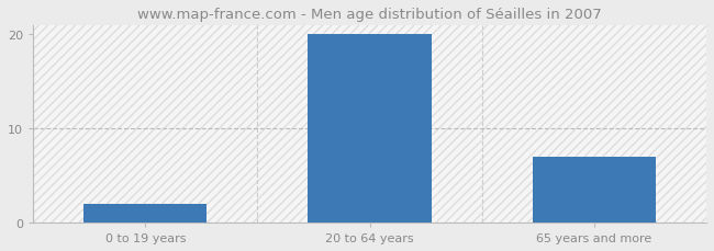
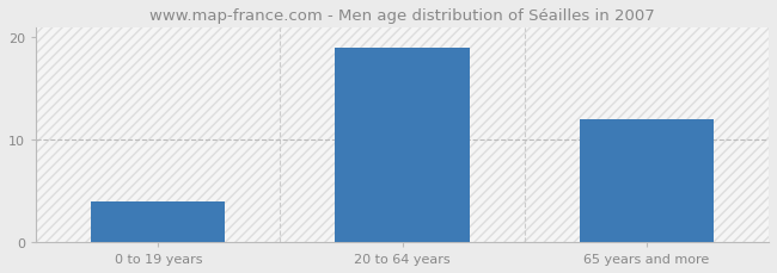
0 to 19 years: 2 -> 4
20 to 64 years: 20 -> 19
65 years and more: 7 -> 12
